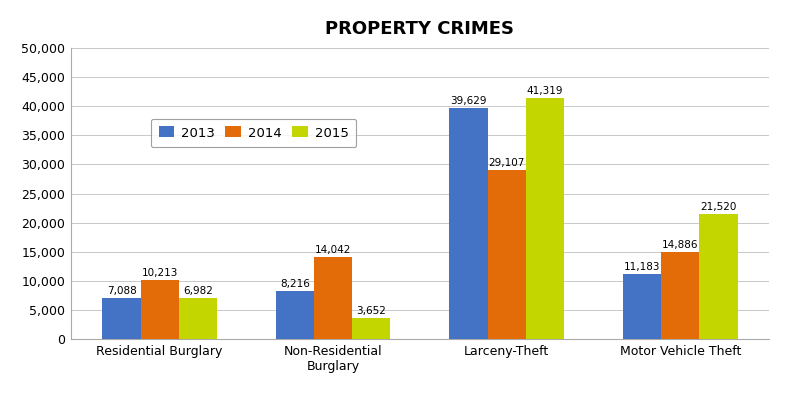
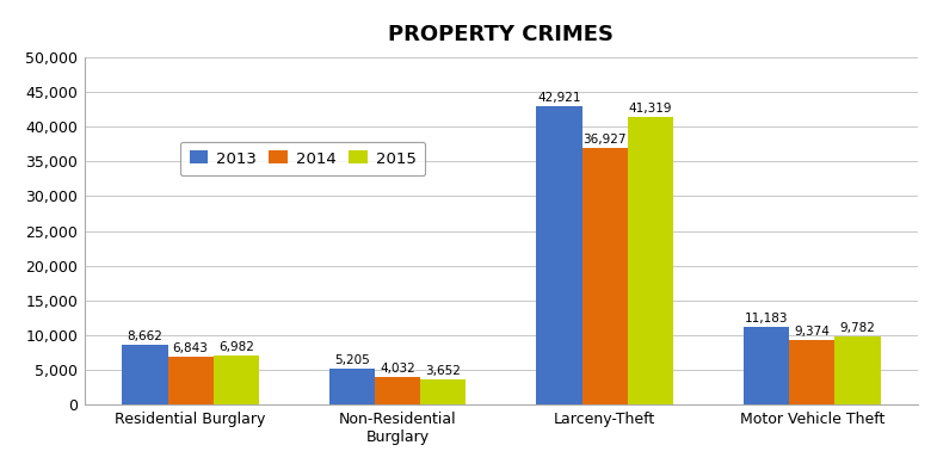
2013/Residential Burglary: 7,088 -> 8,662
2014/Residential Burglary: 10,213 -> 6,843
2013/Non-Residential Burglary: 8,216 -> 5,205
2014/Non-Residential Burglary: 14,042 -> 4,032
2013/Larceny-Theft: 39,629 -> 42,921
2014/Larceny-Theft: 29,107 -> 36,927
2014/Motor Vehicle Theft: 14,886 -> 9,374
2015/Motor Vehicle Theft: 21,520 -> 9,782
